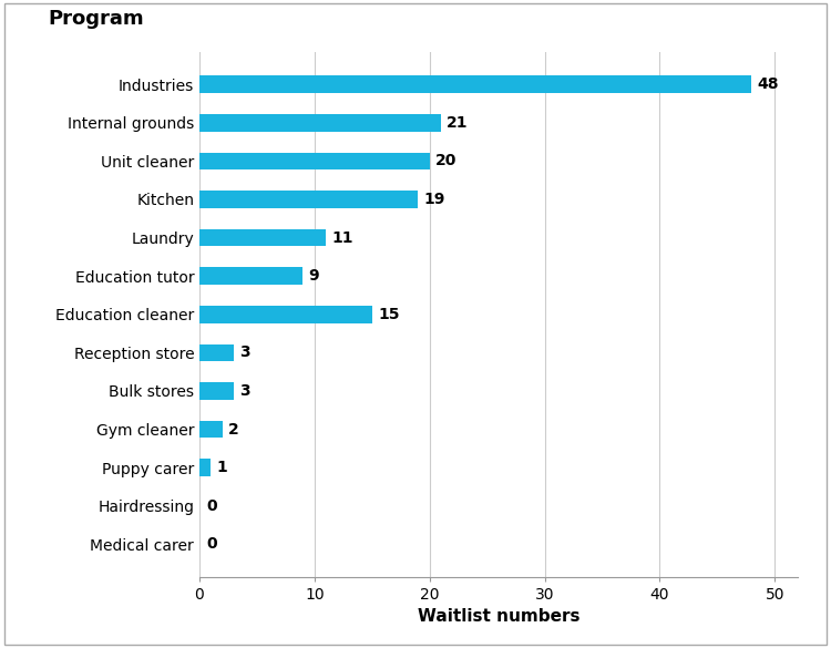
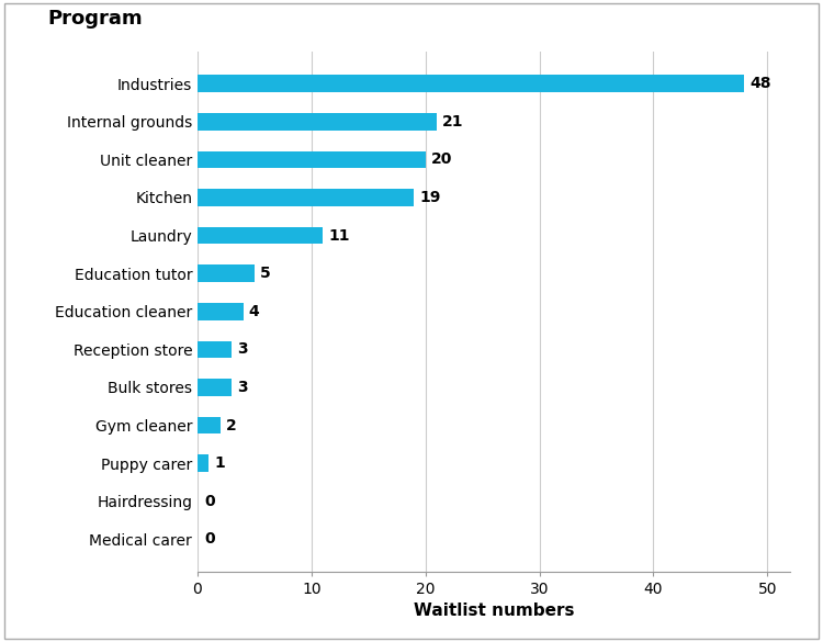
Education tutor: 9 -> 5
Education cleaner: 15 -> 4
